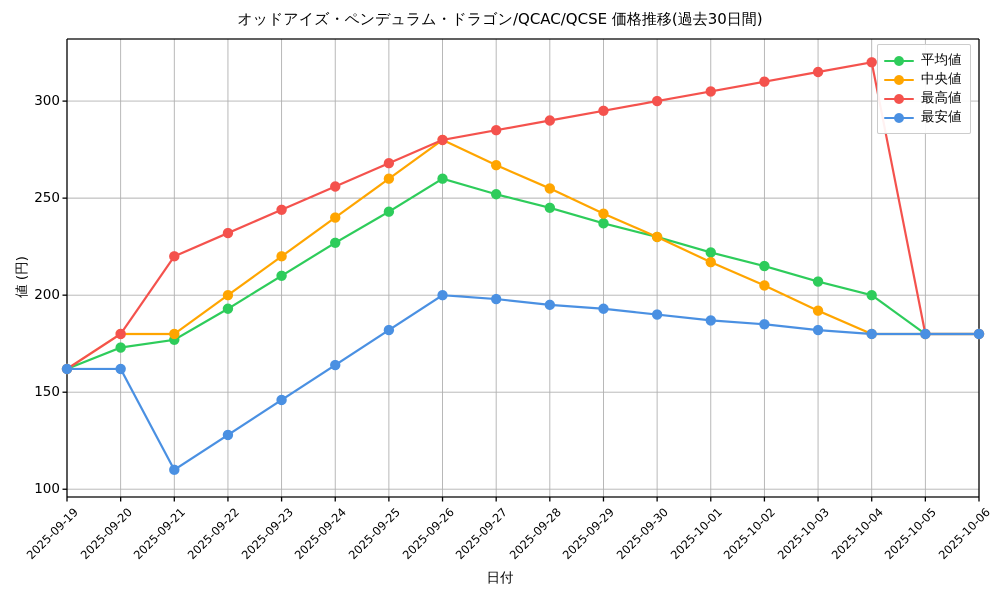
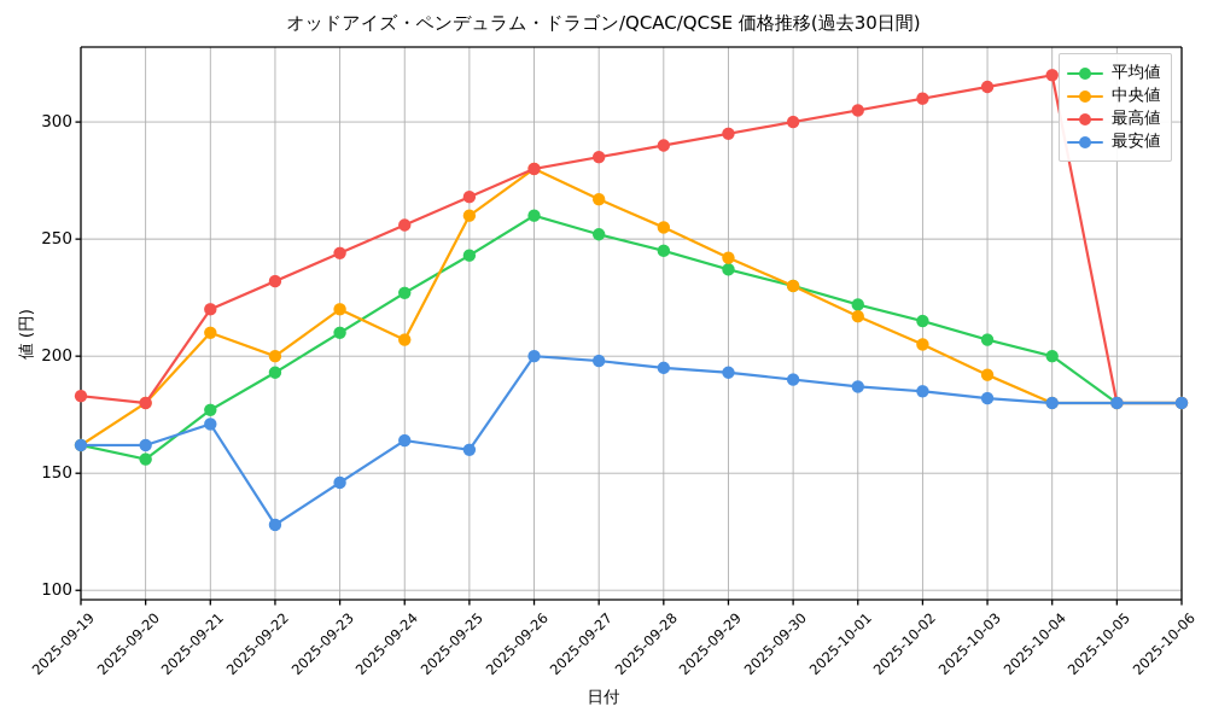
最高値/2025-09-19: 162 -> 183
平均値/2025-09-20: 173 -> 156
中央値/2025-09-21: 180 -> 210
最安値/2025-09-21: 110 -> 171
中央値/2025-09-24: 240 -> 207
最安値/2025-09-25: 182 -> 160
